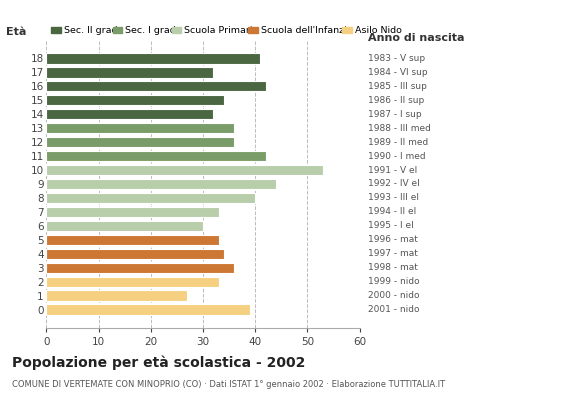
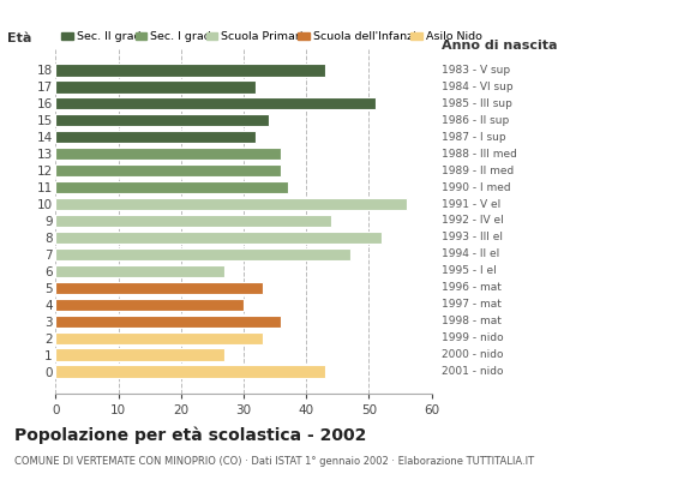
18: 41 -> 43
16: 42 -> 51
11: 42 -> 37
10: 53 -> 56
8: 40 -> 52
7: 33 -> 47
6: 30 -> 27
4: 34 -> 30
0: 39 -> 43
